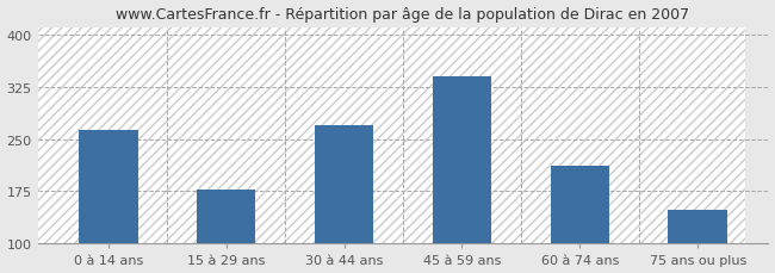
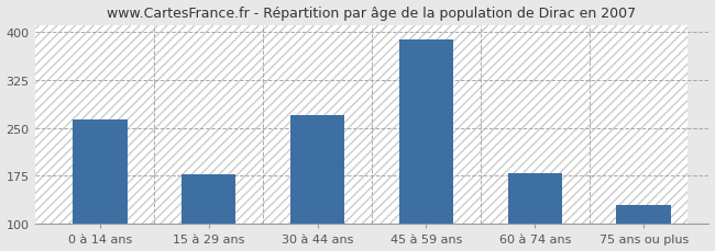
45 à 59 ans: 340 -> 388
60 à 74 ans: 212 -> 179
75 ans ou plus: 148 -> 130
